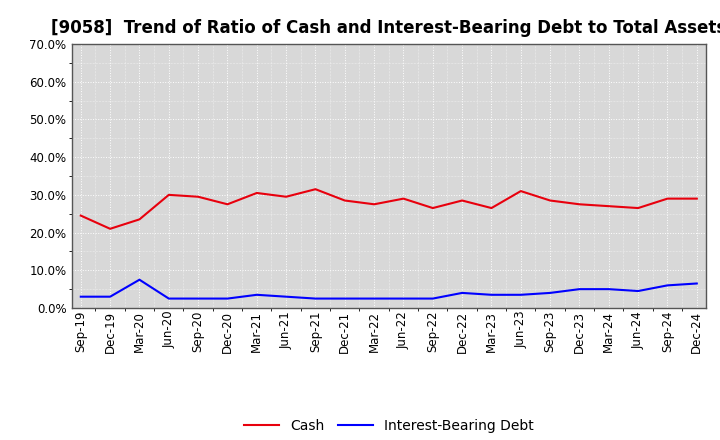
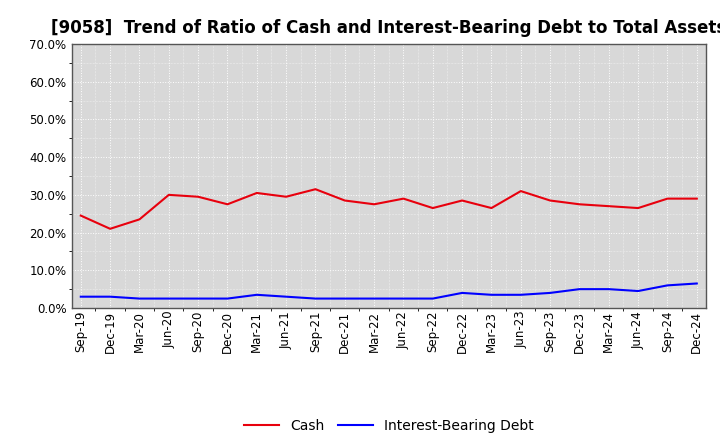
Interest-Bearing Debt/Mar-20: 7.5% -> 2.5%
